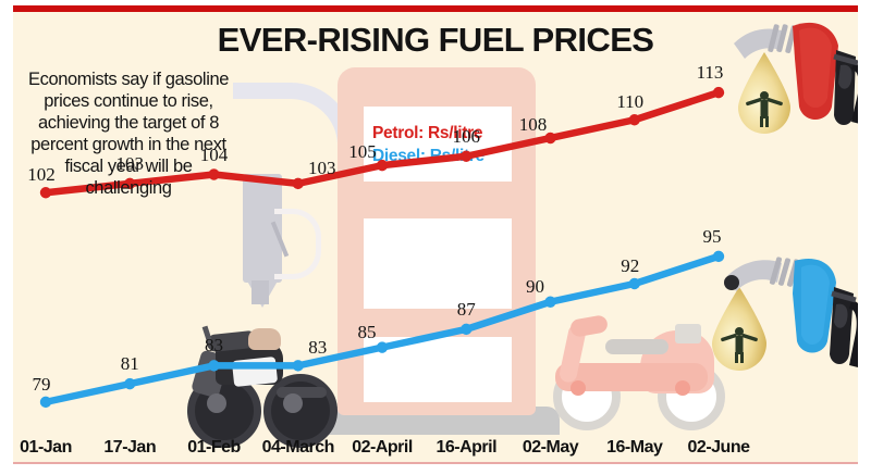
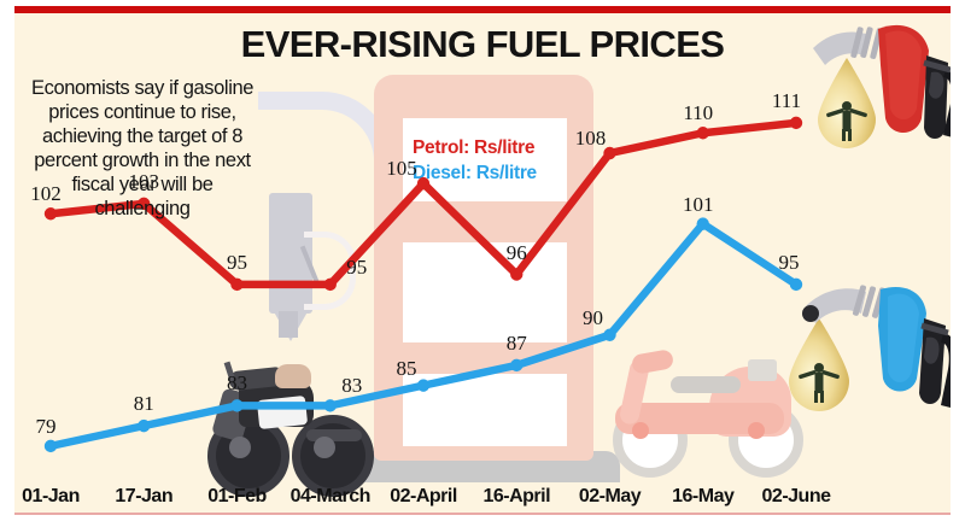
Petrol: Rs/litre/01-Feb: 104 -> 95
Petrol: Rs/litre/04-March: 103 -> 95
Petrol: Rs/litre/16-April: 106 -> 96
Diesel: Rs/litre/16-May: 92 -> 101
Petrol: Rs/litre/02-June: 113 -> 111
